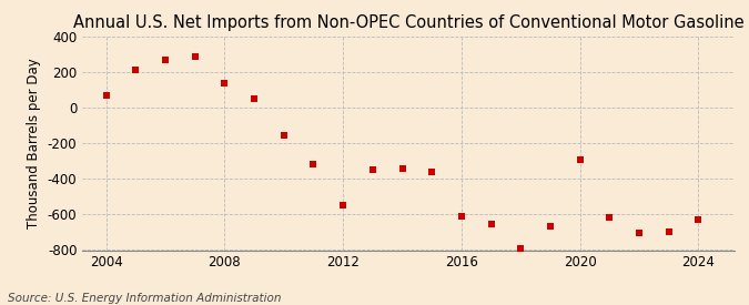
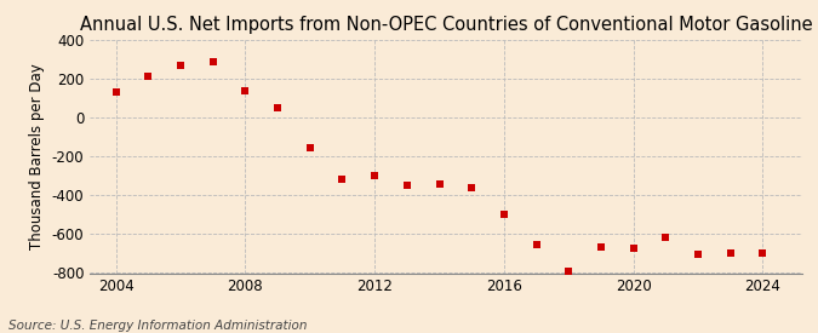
2004: 70 -> 140
2012: -550 -> -300
2016: -610 -> -500
2020: -290 -> -670
2024: -630 -> -700
